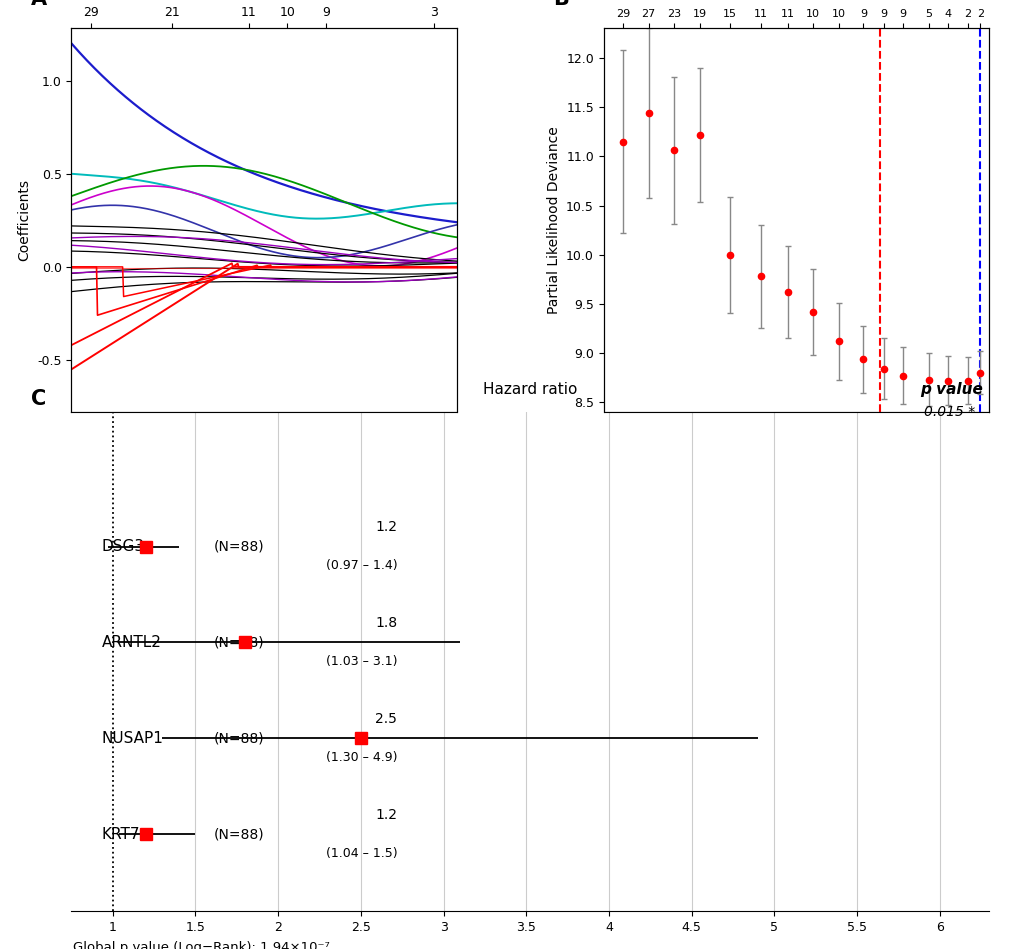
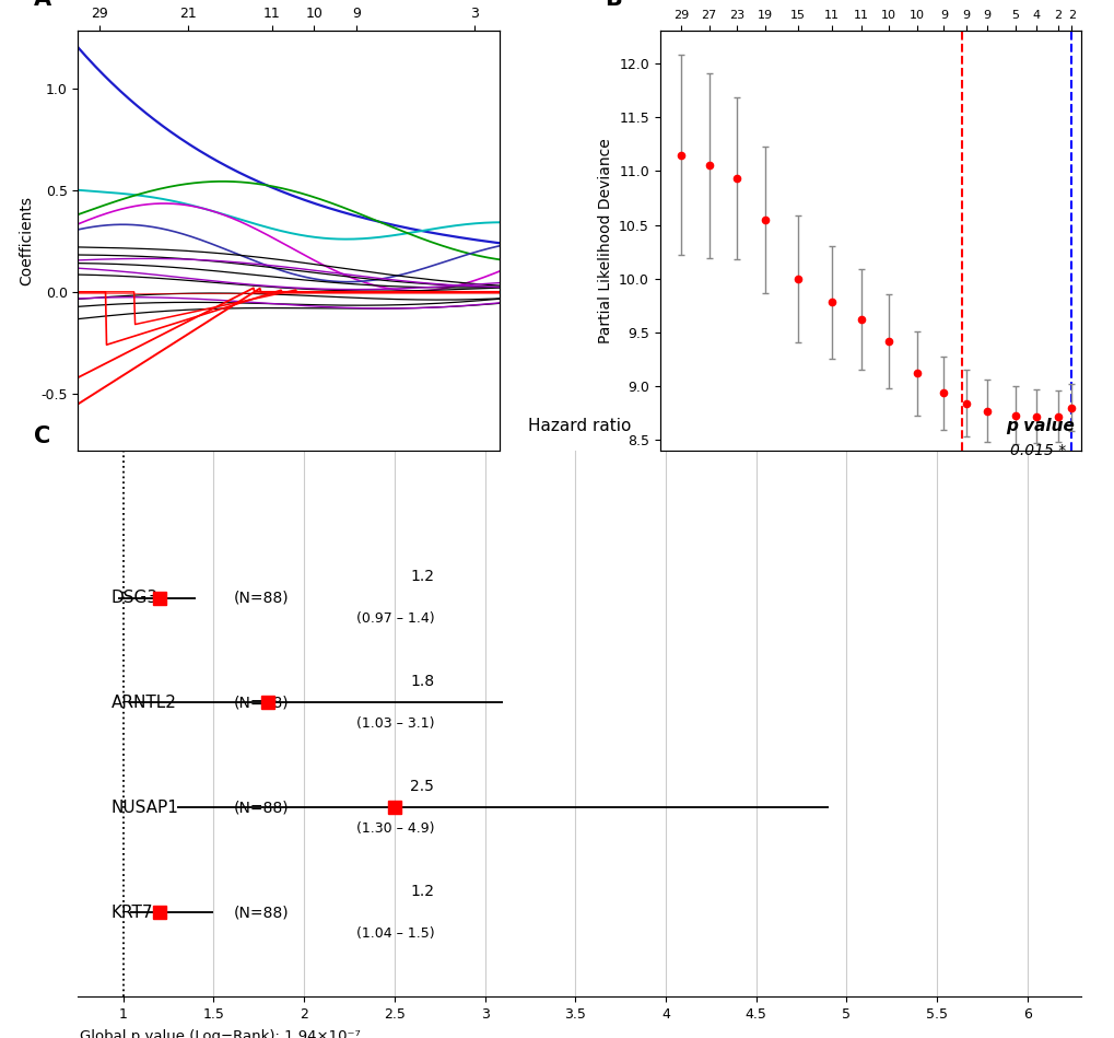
27: 11.44 -> 11.05
23: 11.06 -> 10.93
19: 11.22 -> 10.55
